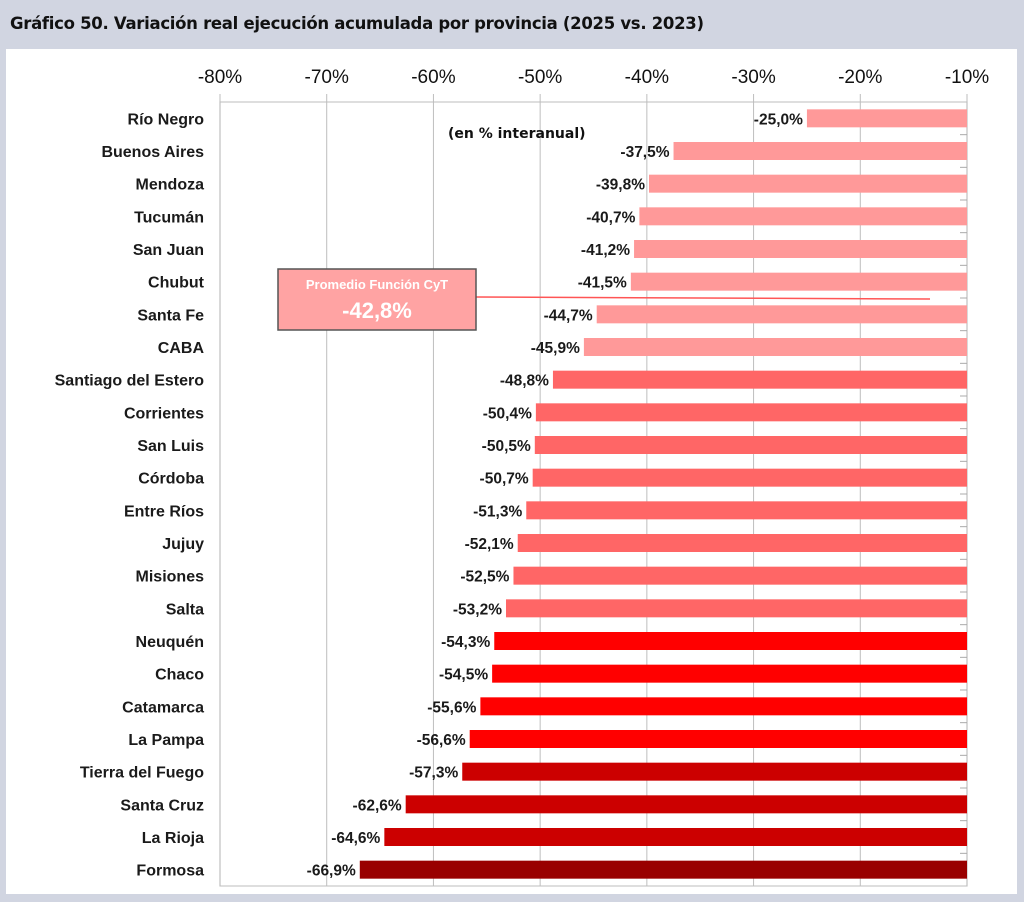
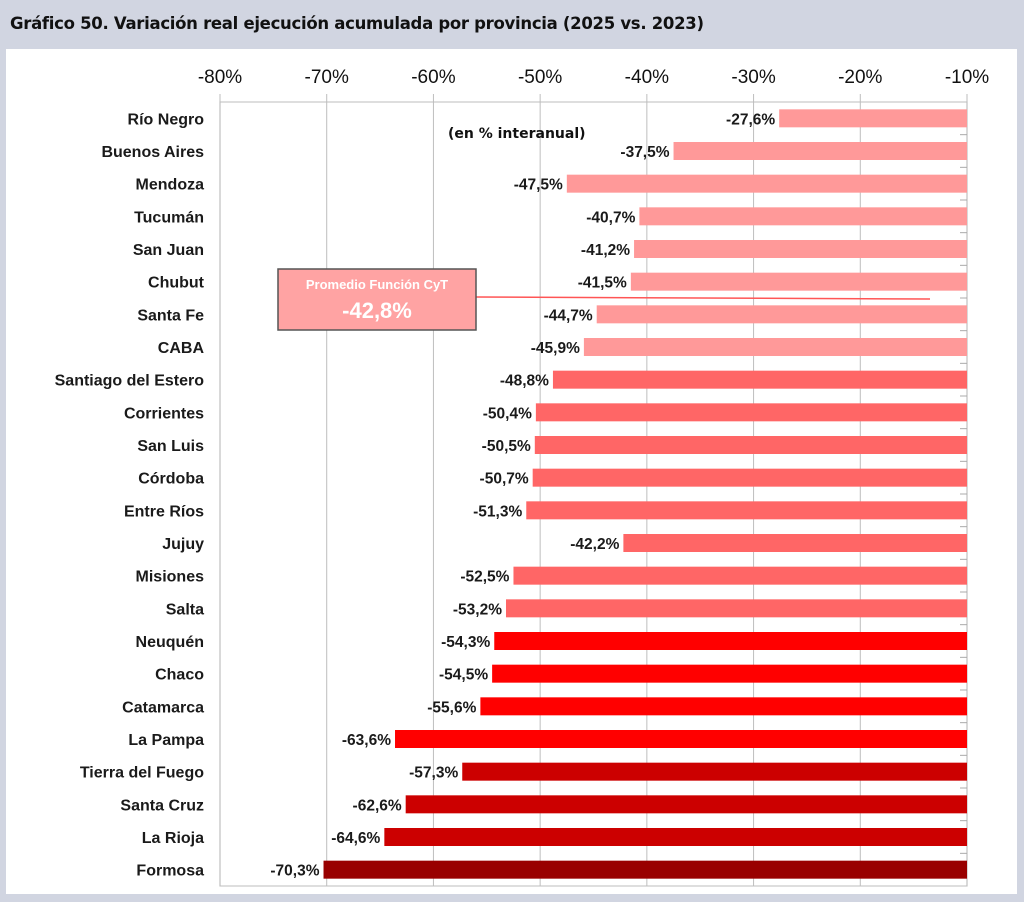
Río Negro: -25,0% -> -27,6%
Mendoza: -39,8% -> -47,5%
Jujuy: -52,1% -> -42,2%
La Pampa: -56,6% -> -63,6%
Formosa: -66,9% -> -70,3%
